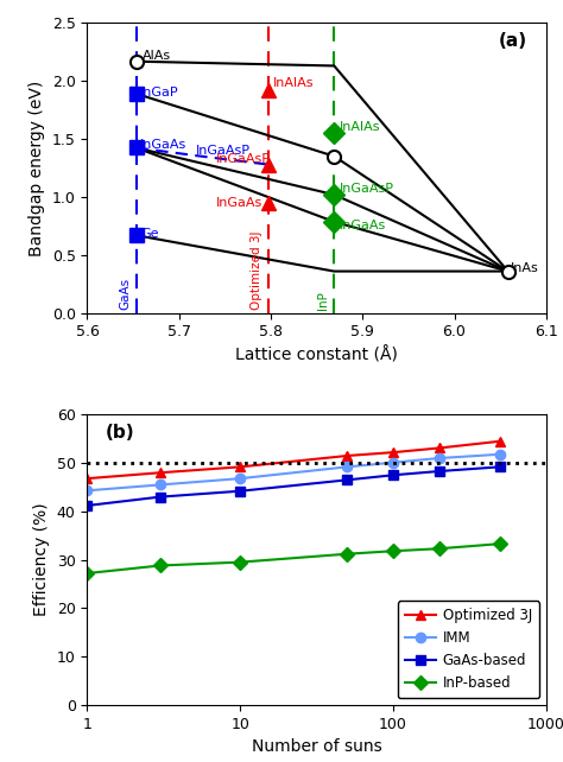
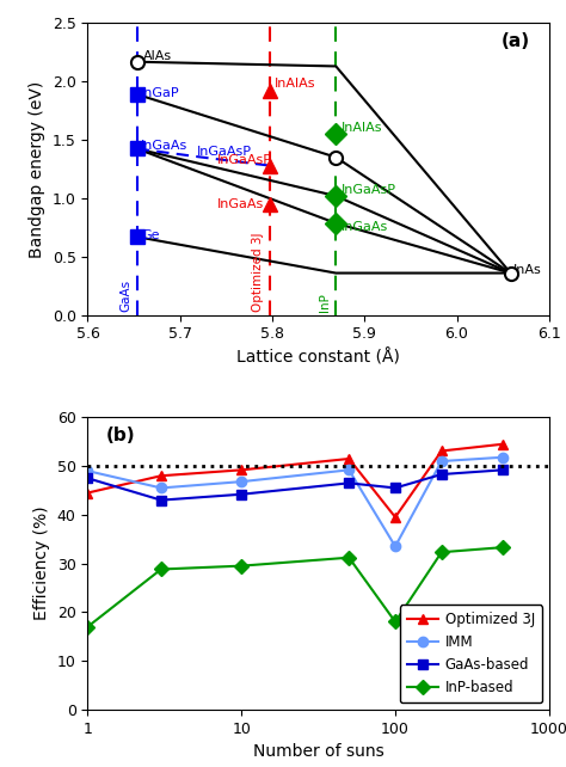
Optimized 3J/1: 46.8 -> 44.5
IMM/1: 44.3 -> 49.0
GaAs-based/1: 41.2 -> 47.5
InP-based/1: 27.2 -> 17.0
Optimized 3J/100: 52.2 -> 39.5
IMM/100: 50.1 -> 33.5
GaAs-based/100: 47.5 -> 45.5
InP-based/100: 31.8 -> 18.0
